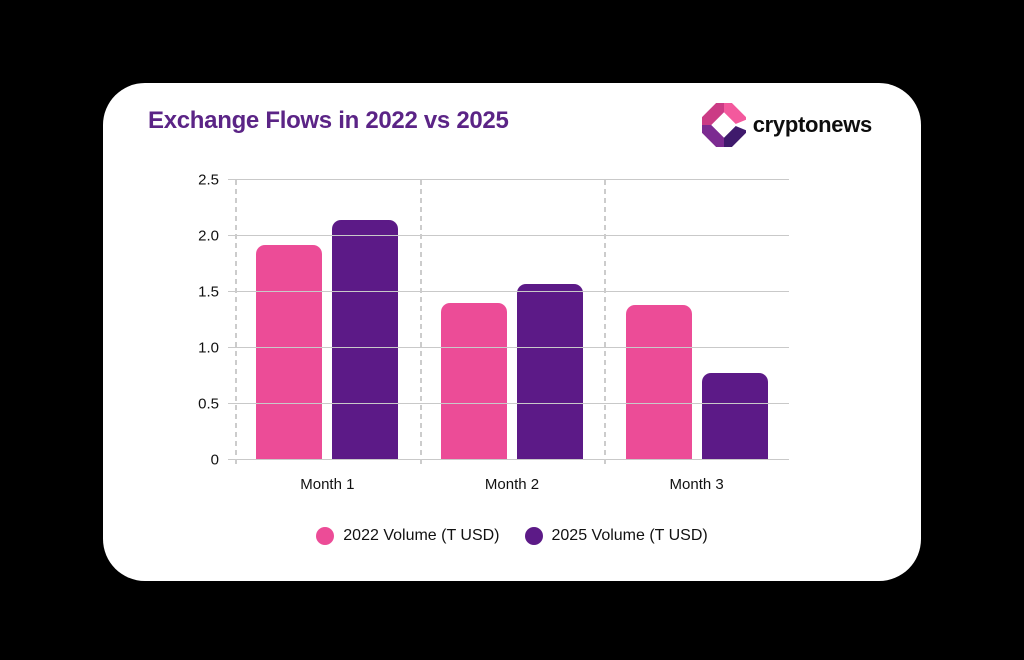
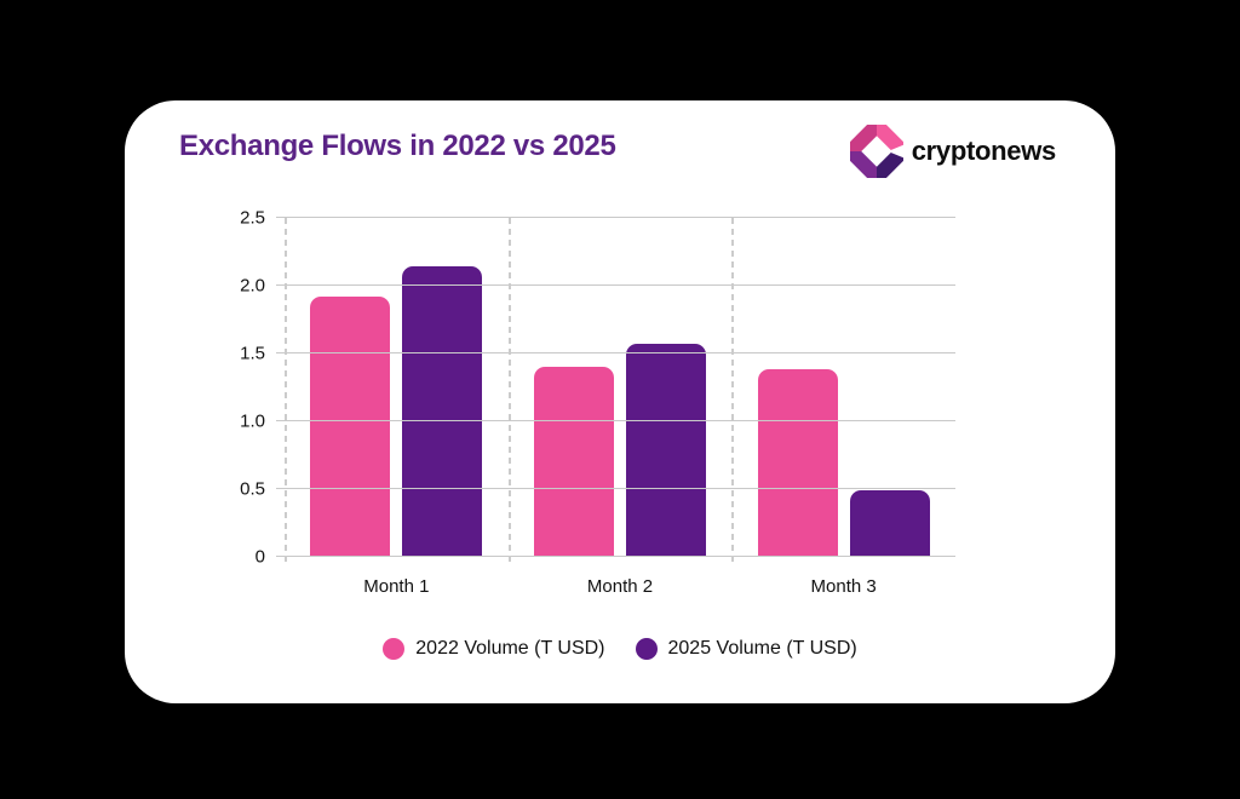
2025 Volume (T USD)/Month 3: 0.78 -> 0.49
